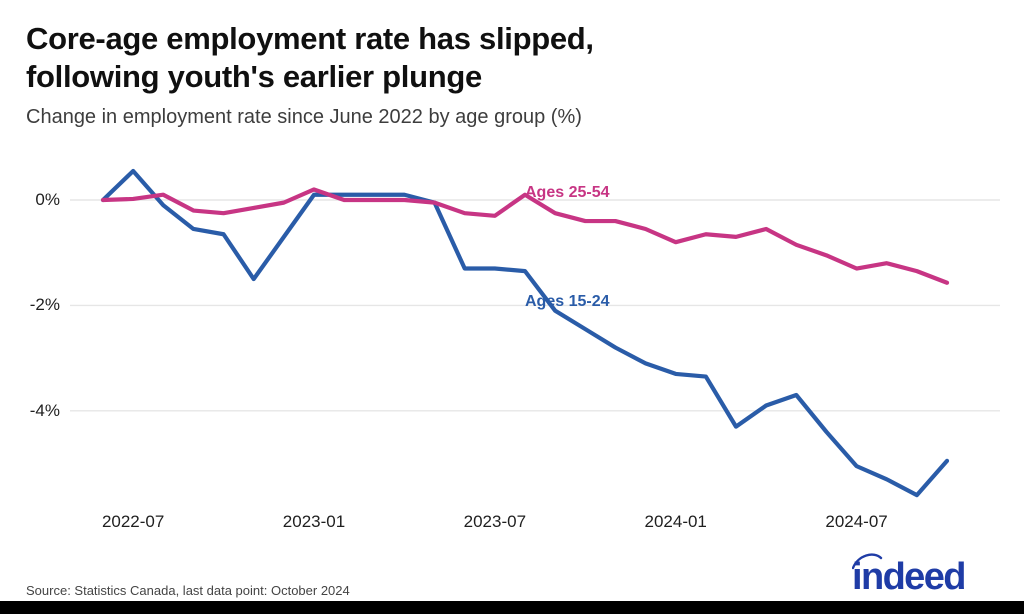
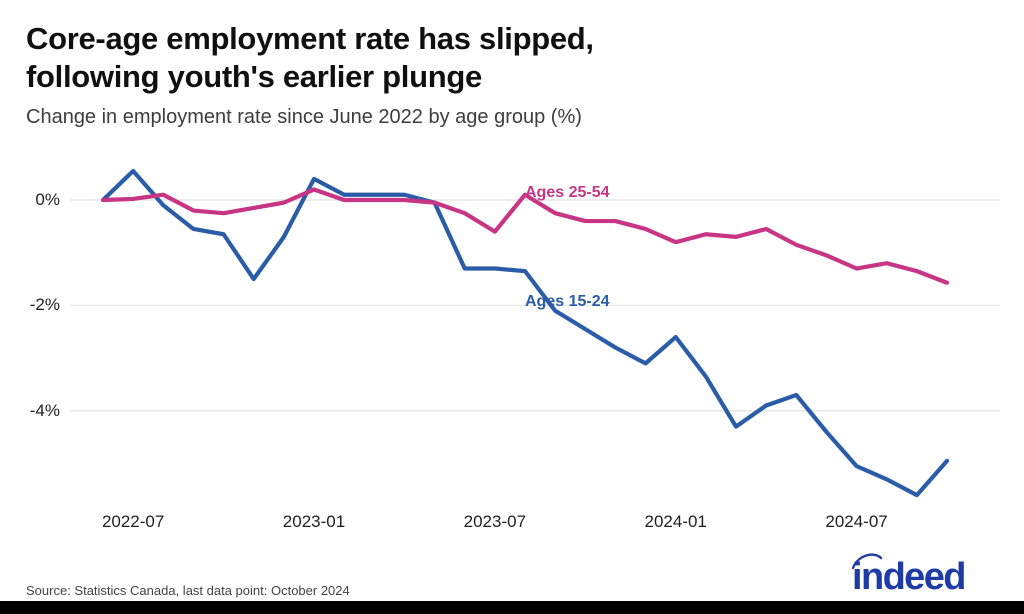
Ages 15-24/2023-01: 0.1% -> 0.4%
Ages 25-54/2023-07: -0.3% -> -0.6%
Ages 15-24/2024-01: -3.3% -> -2.6%
